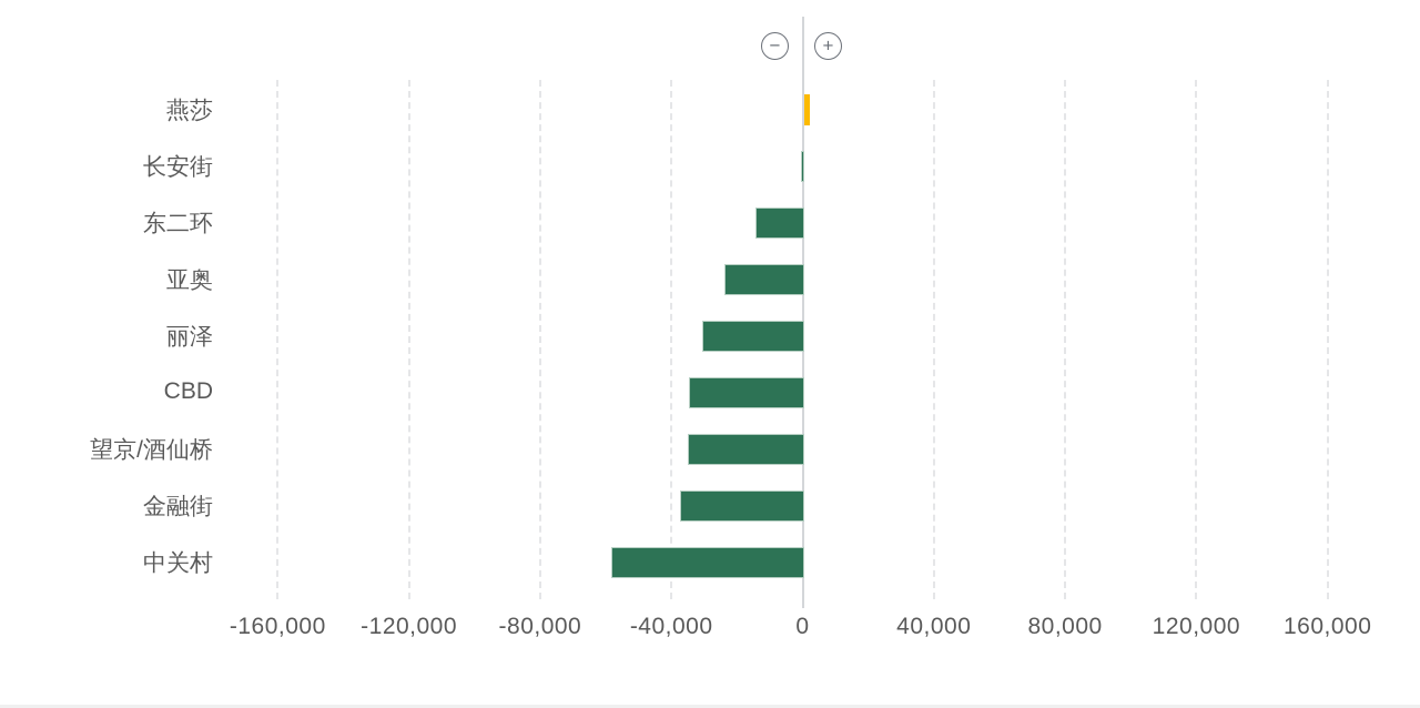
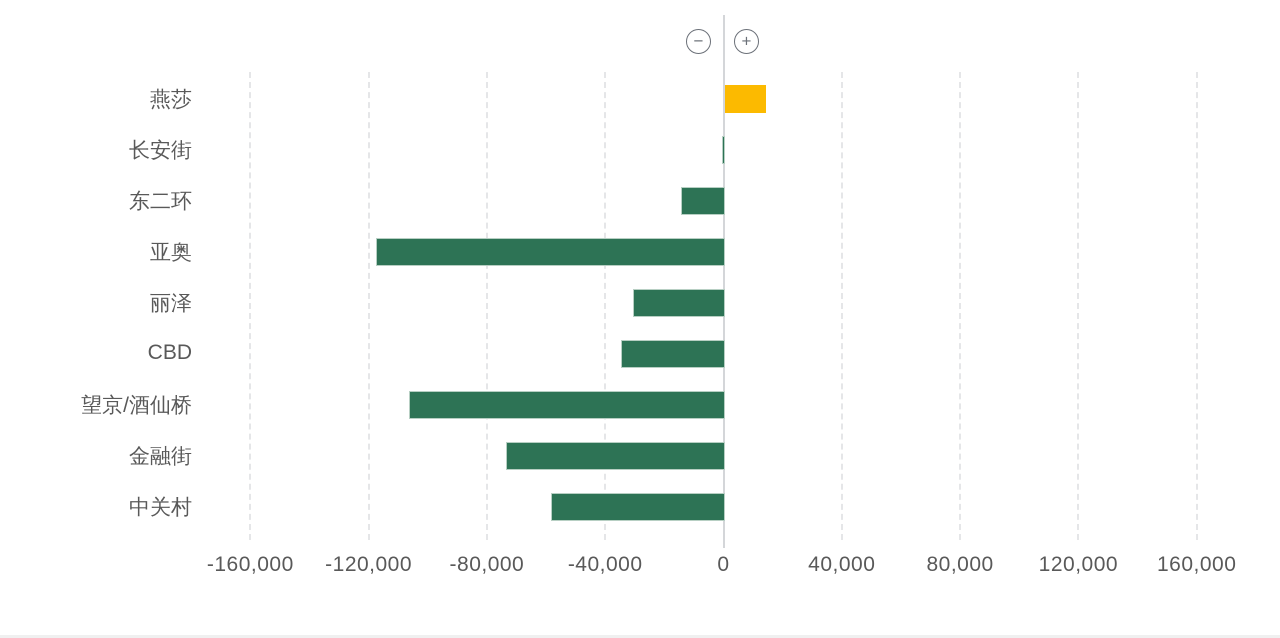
燕莎: 2000 -> 14000
亚奥: -24000 -> -118000
望京/酒仙桥: -36000 -> -107000
金融街: -38000 -> -74000
